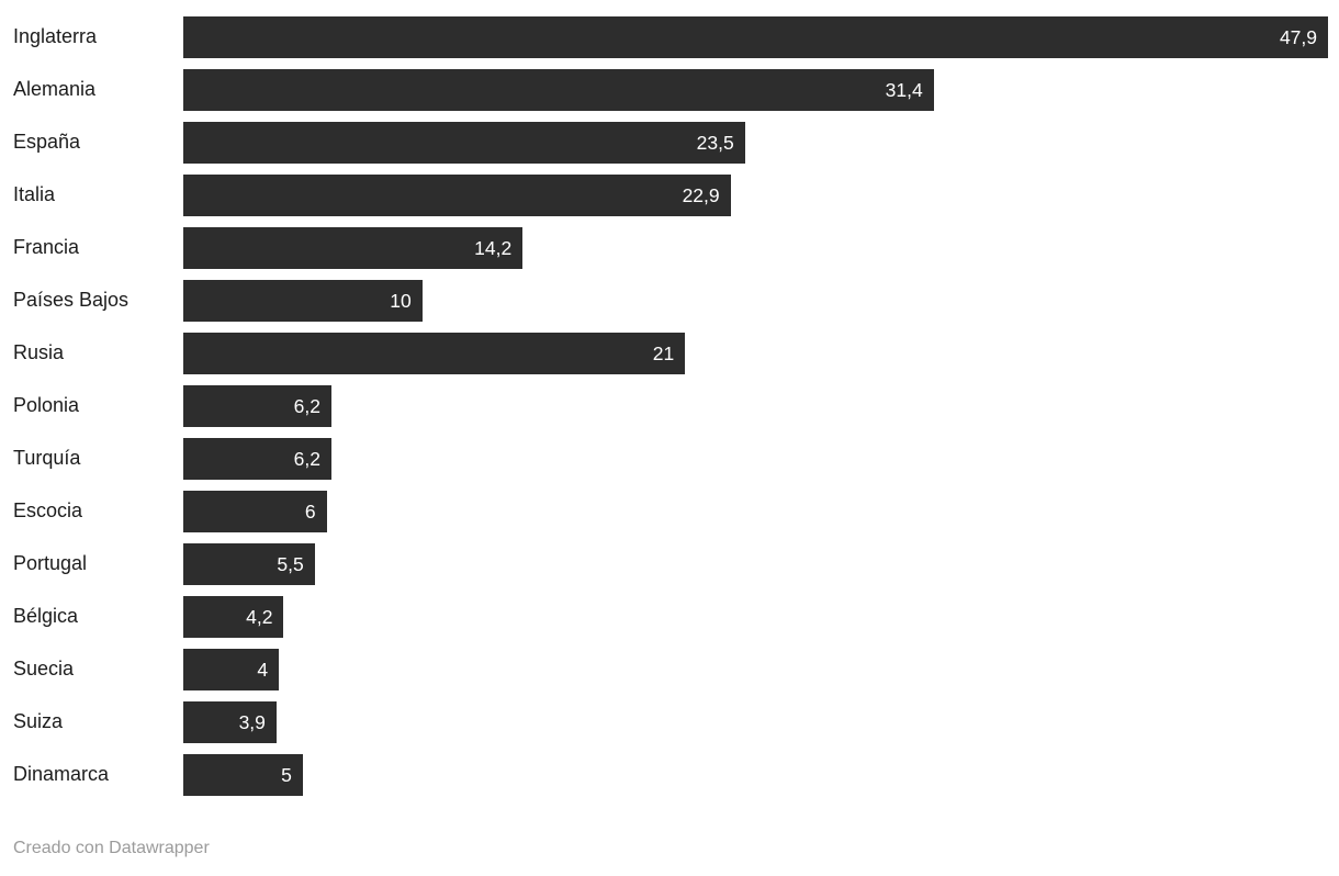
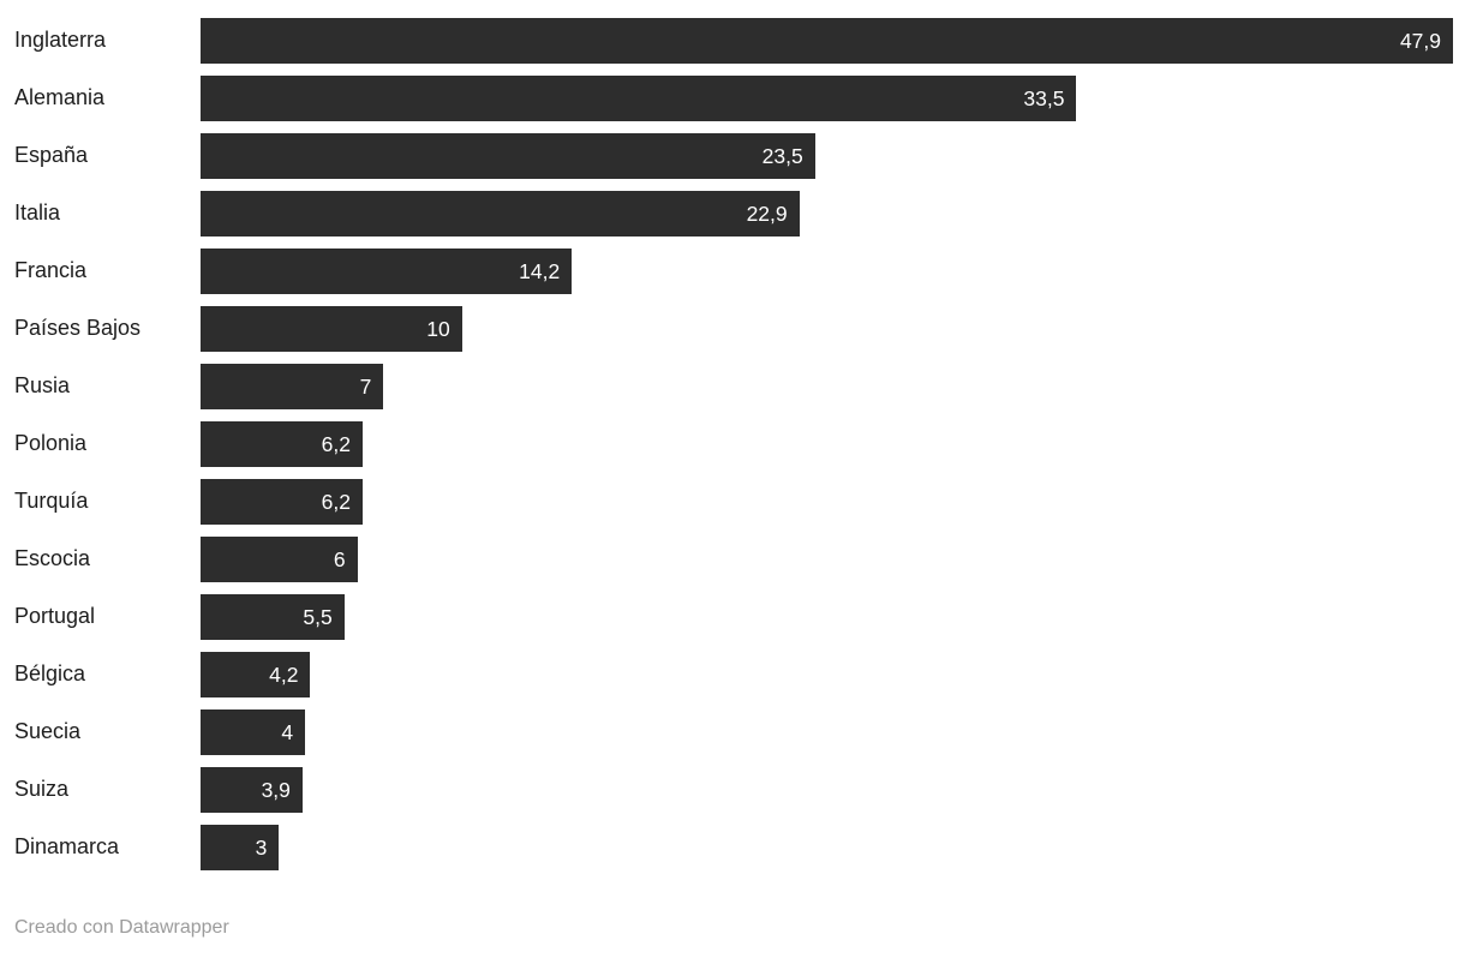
Alemania: 31,4 -> 33,5
Rusia: 21 -> 7
Dinamarca: 5 -> 3
